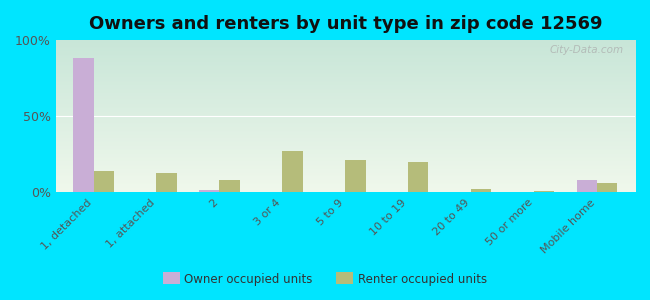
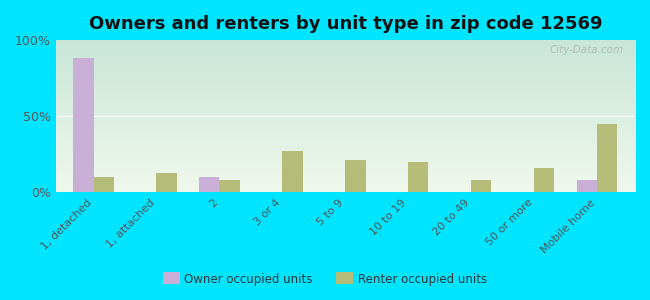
Renter occupied units/1, detached: 14% -> 10%
Owner occupied units/2: 2% -> 10%
Renter occupied units/20 to 49: 2% -> 8%
Renter occupied units/50 or more: 1% -> 16%
Renter occupied units/Mobile home: 6% -> 45%
